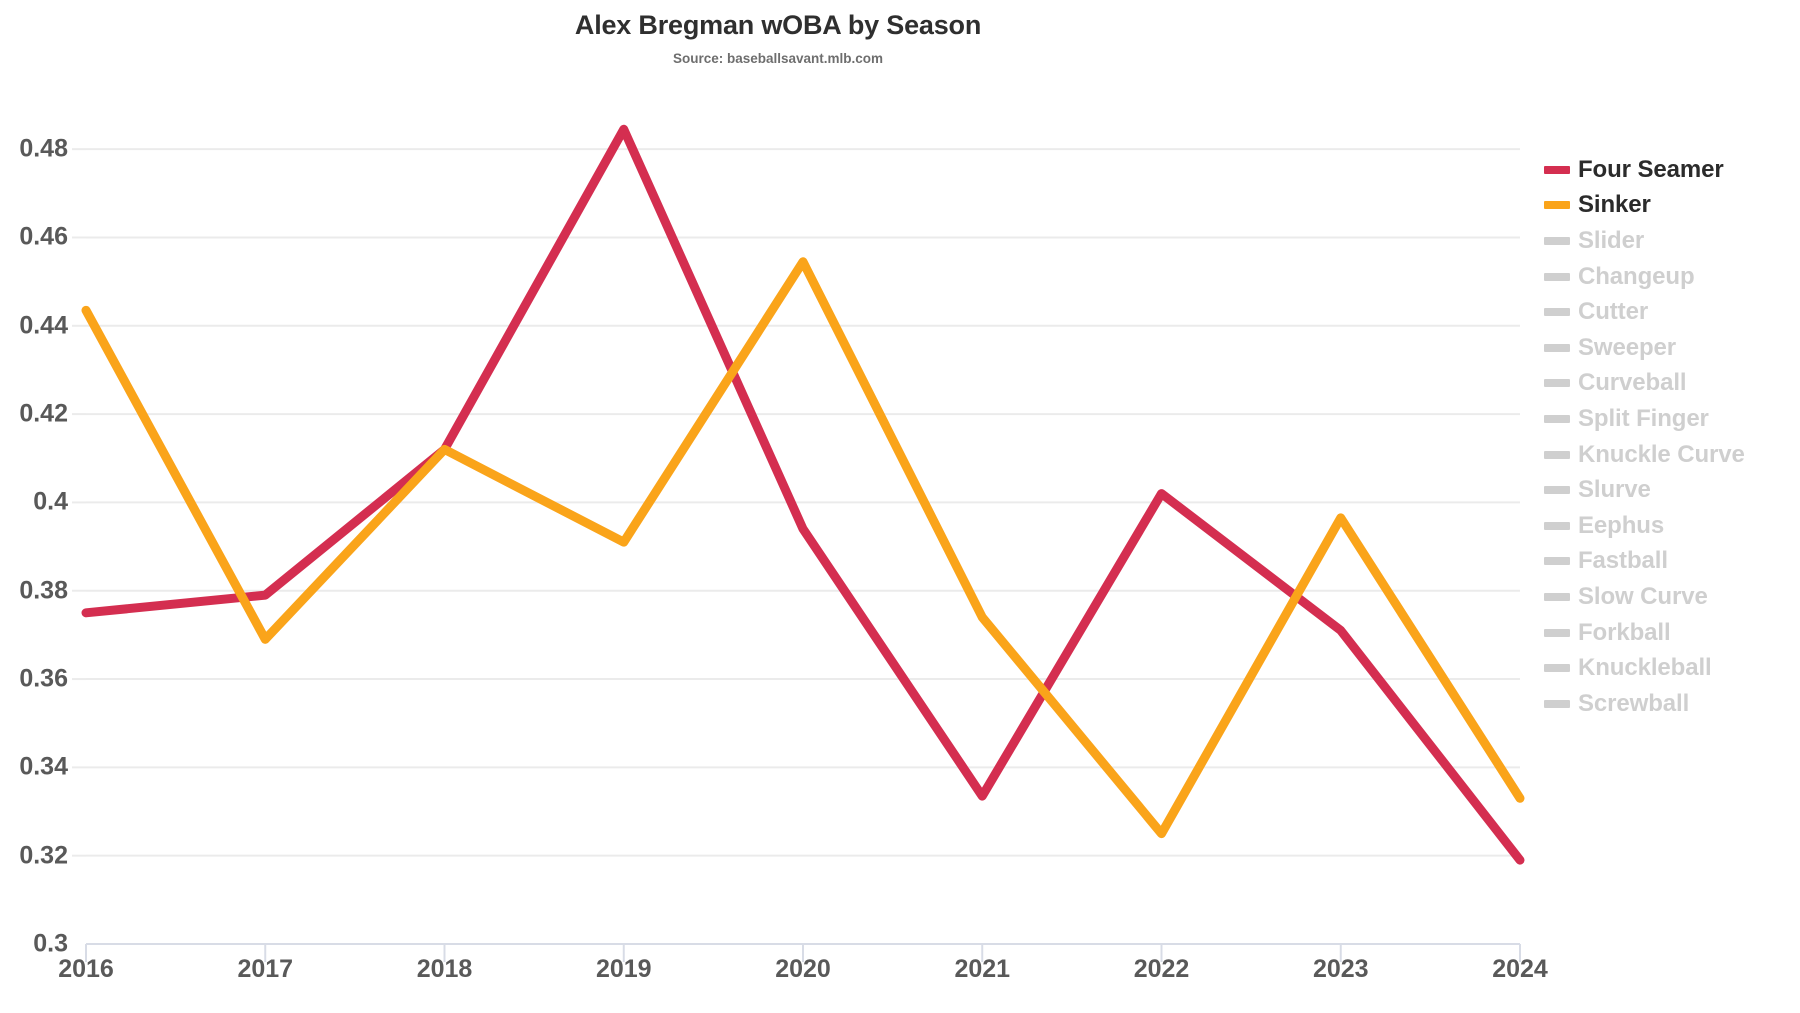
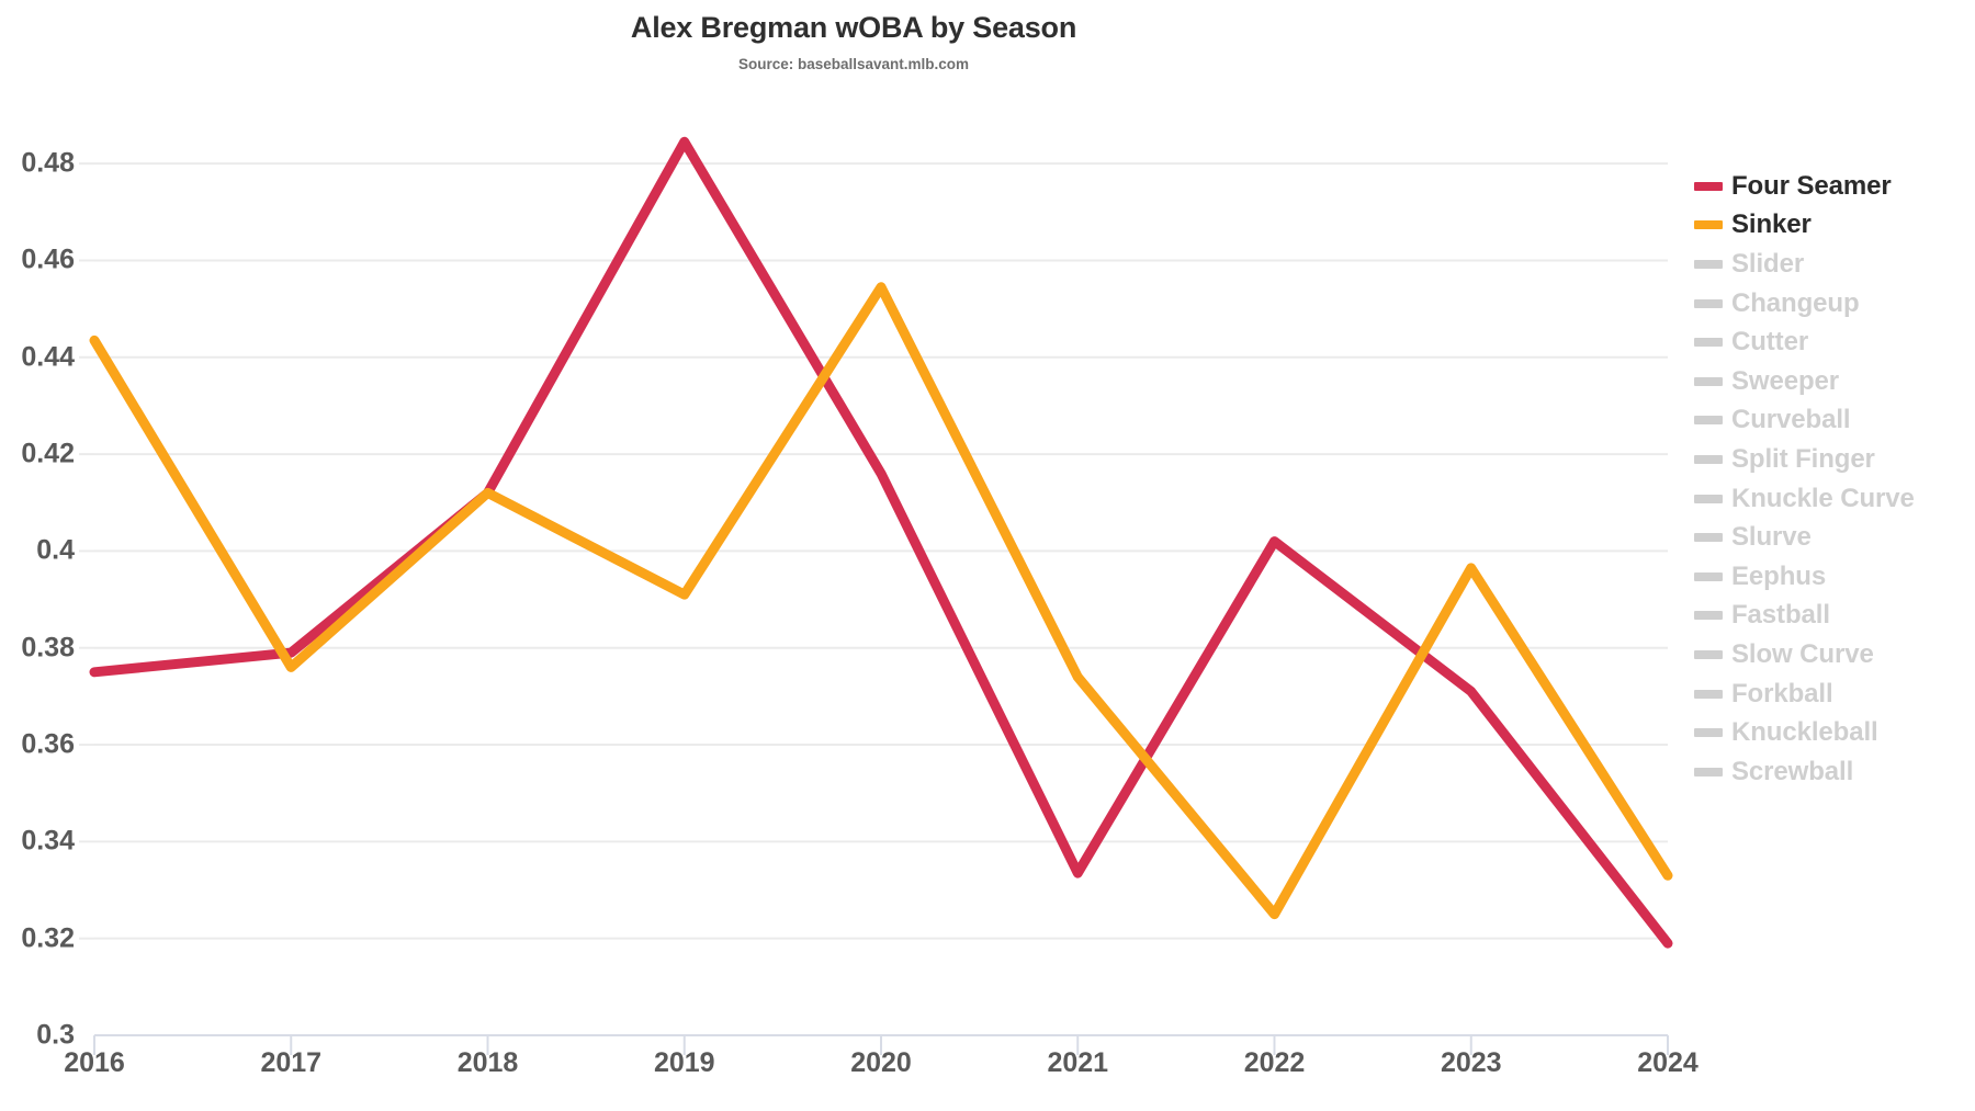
Sinker/2017: 0.369 -> 0.376
Four Seamer/2020: 0.394 -> 0.416
